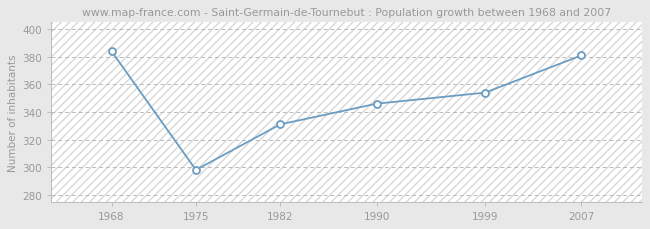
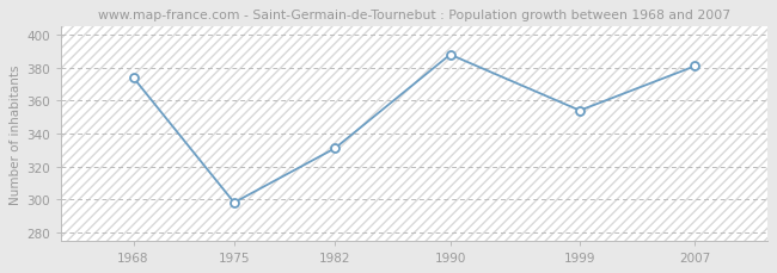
1968: 384 -> 374
1990: 346 -> 388
